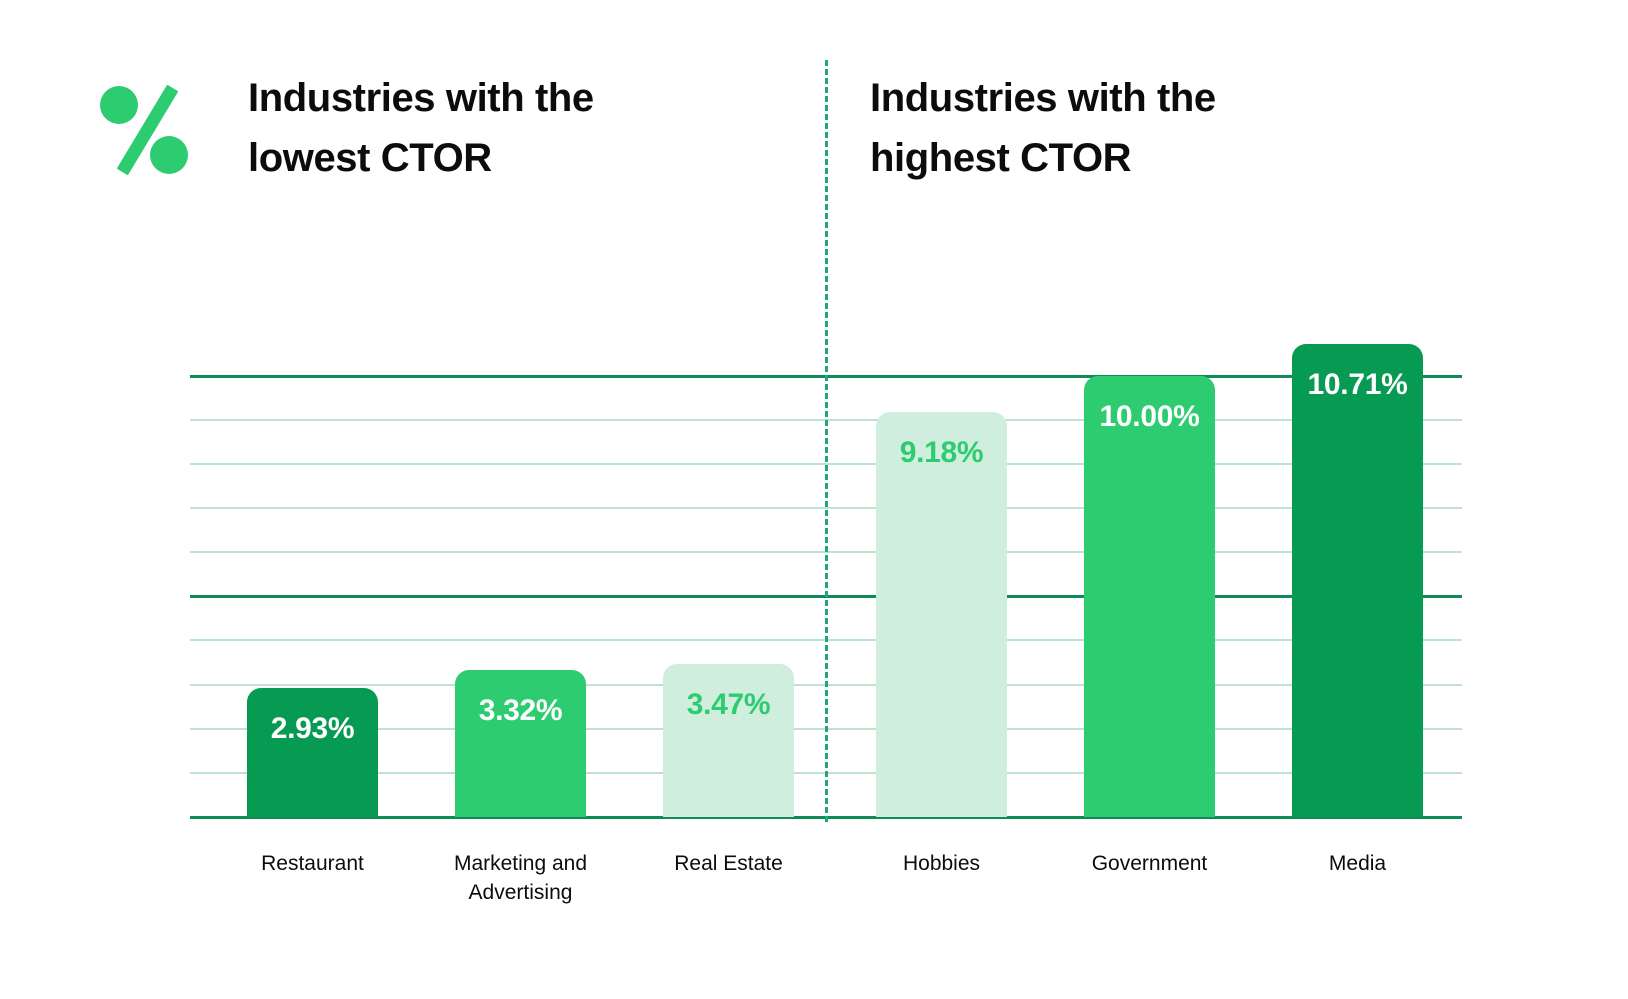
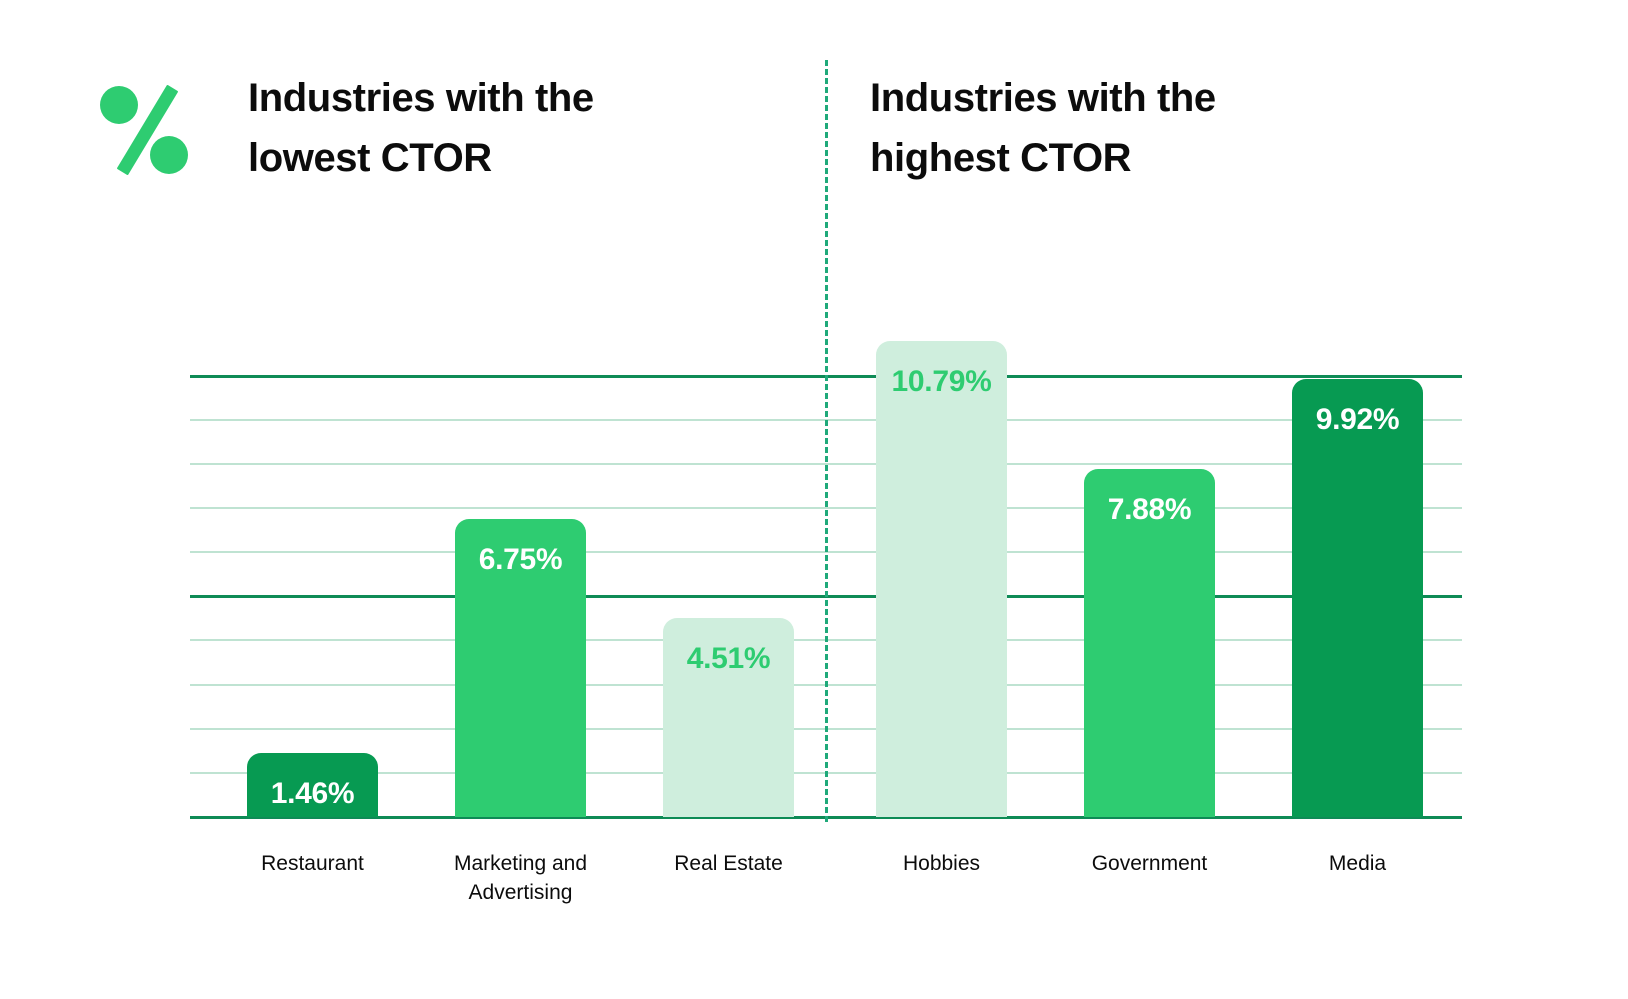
Restaurant: 2.93% -> 1.46%
Marketing and Advertising: 3.32% -> 6.75%
Real Estate: 3.47% -> 4.51%
Hobbies: 9.18% -> 10.79%
Government: 10.00% -> 7.88%
Media: 10.71% -> 9.92%
